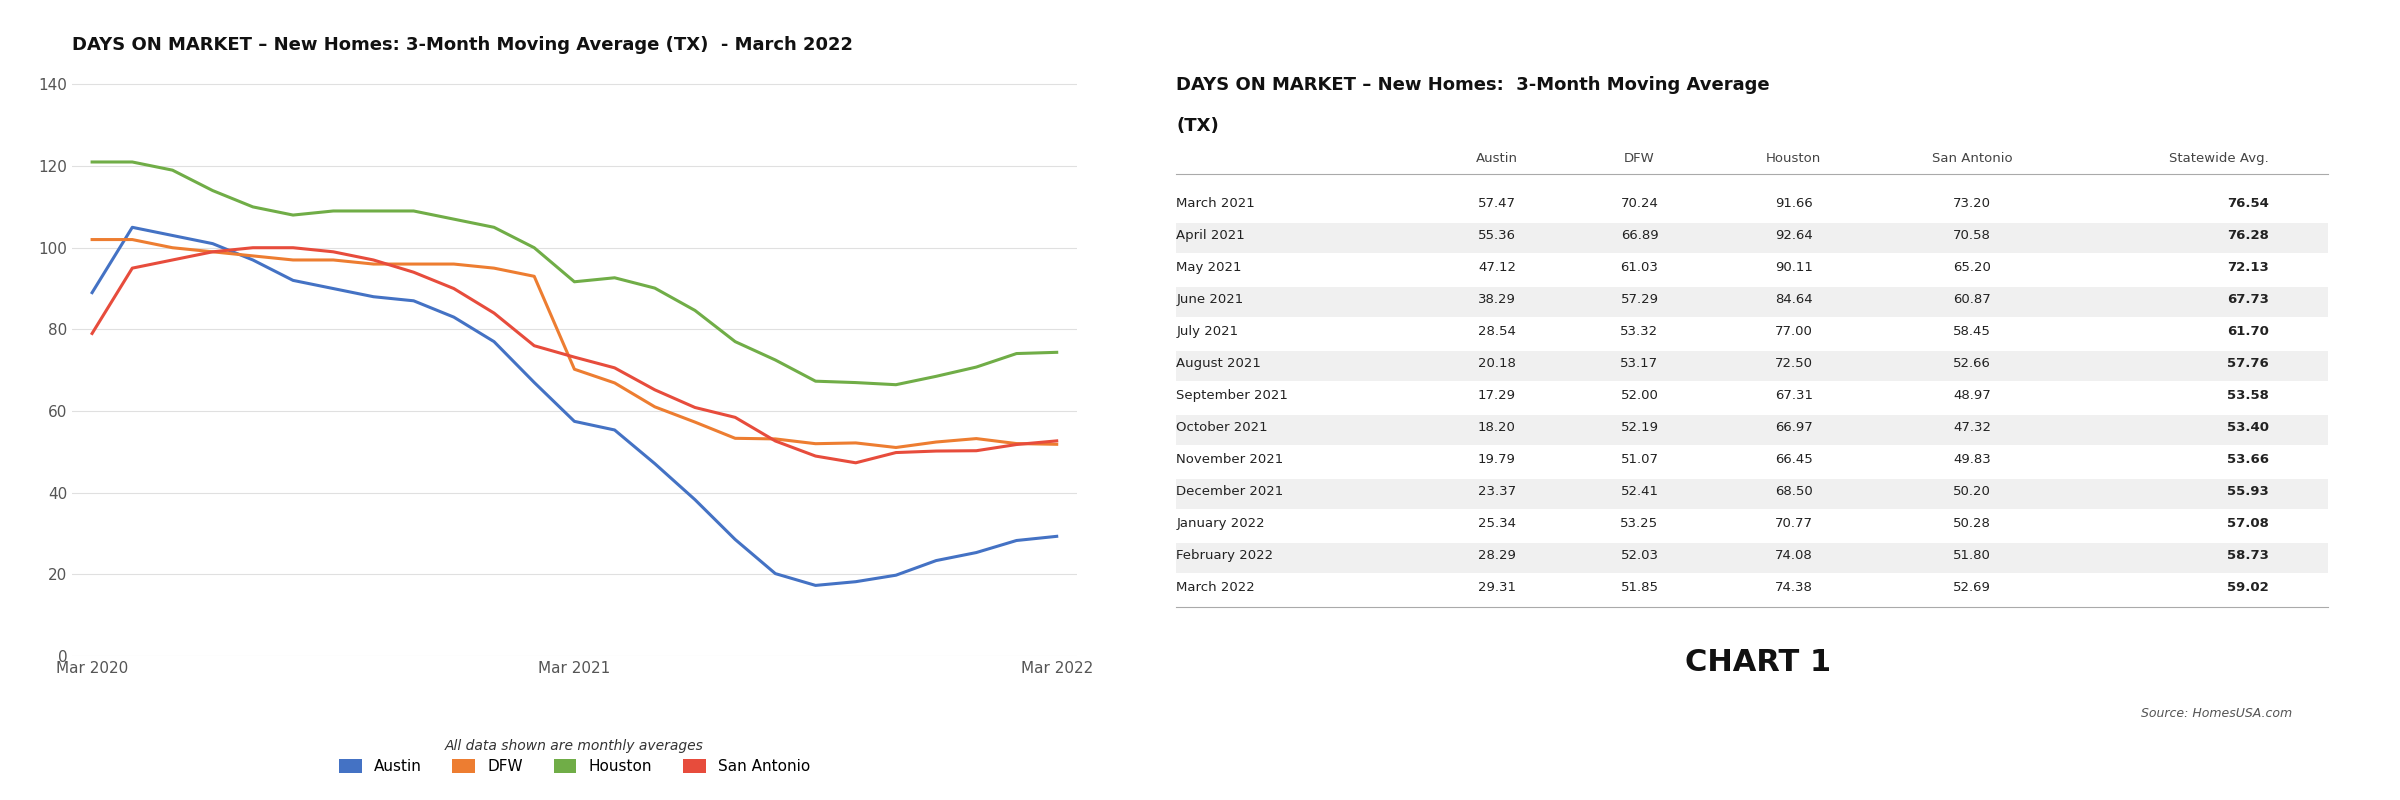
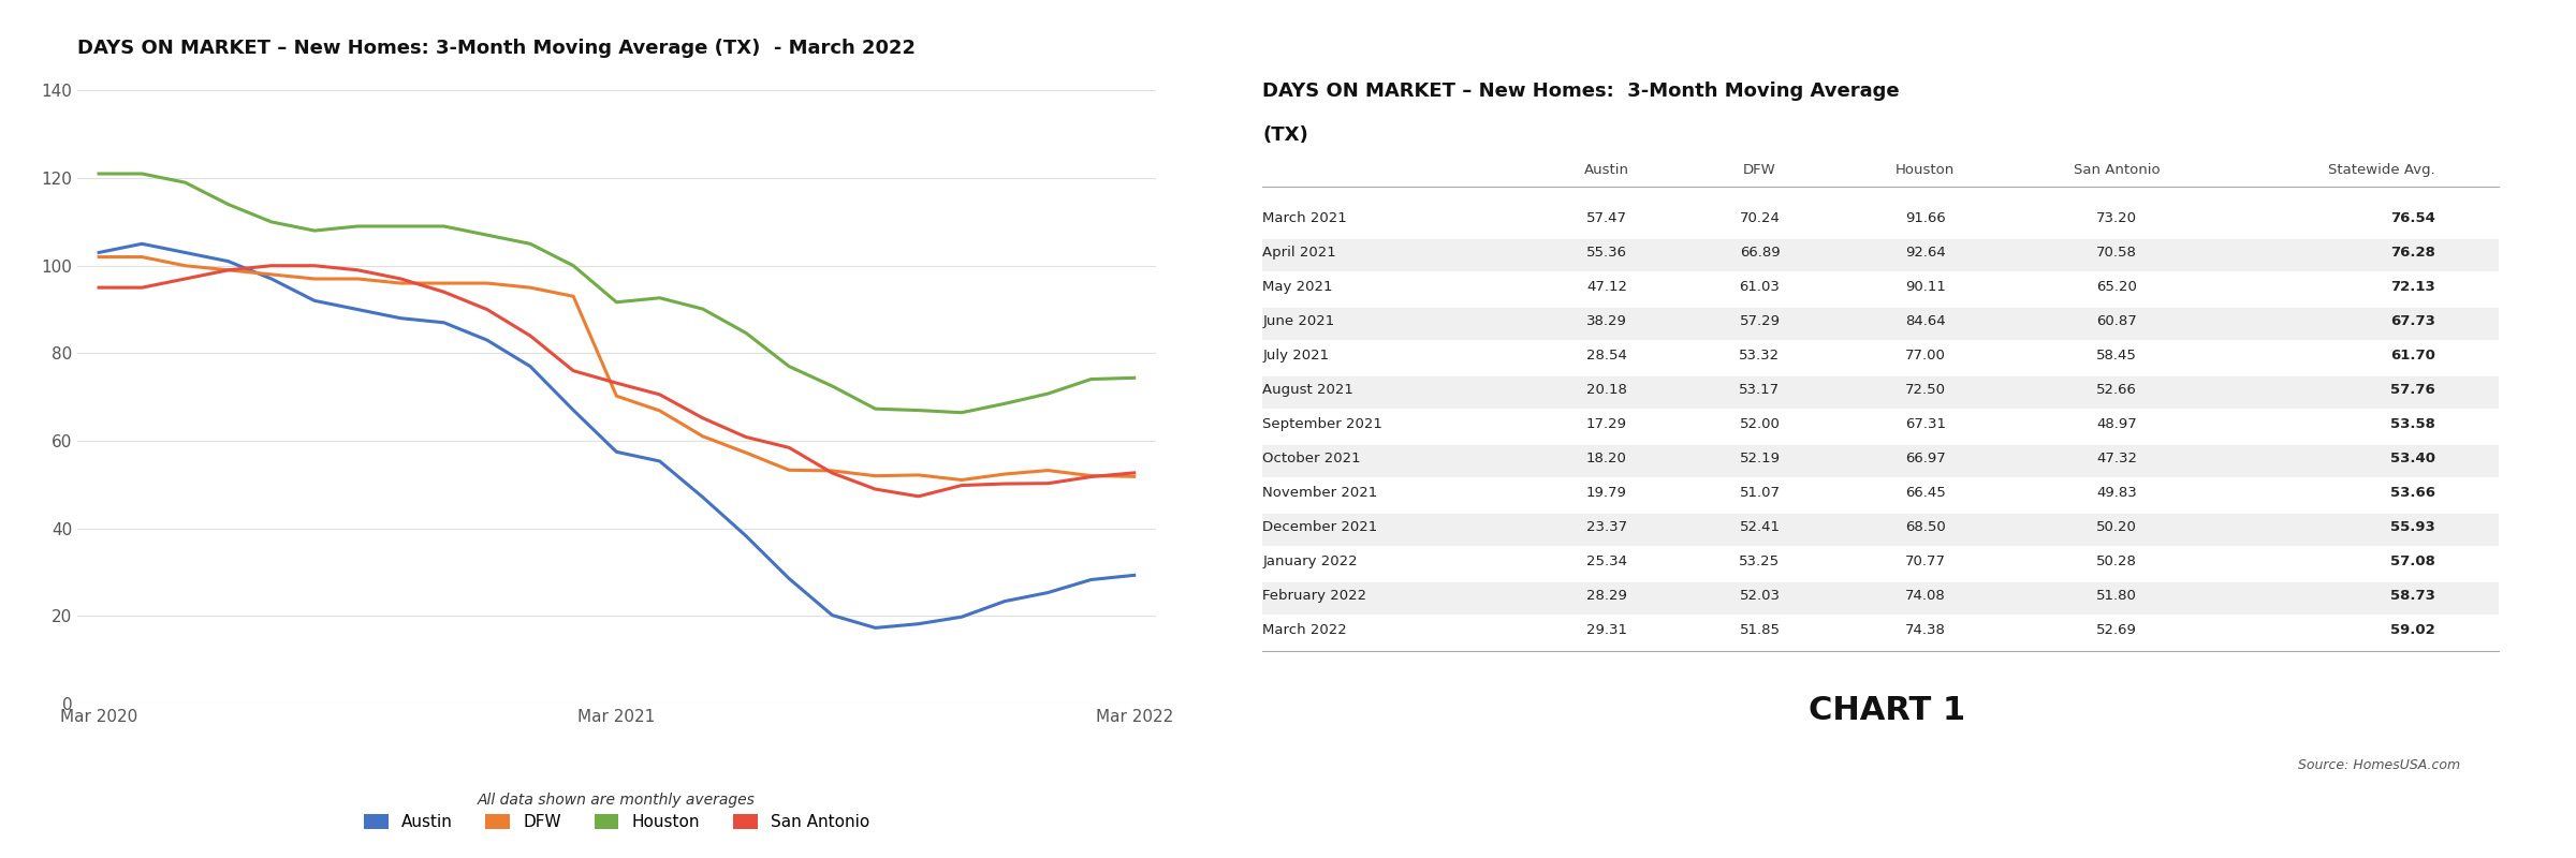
Austin/Mar 2020: 89.0 -> 103.0
San Antonio/Mar 2020: 79.0 -> 95.0
